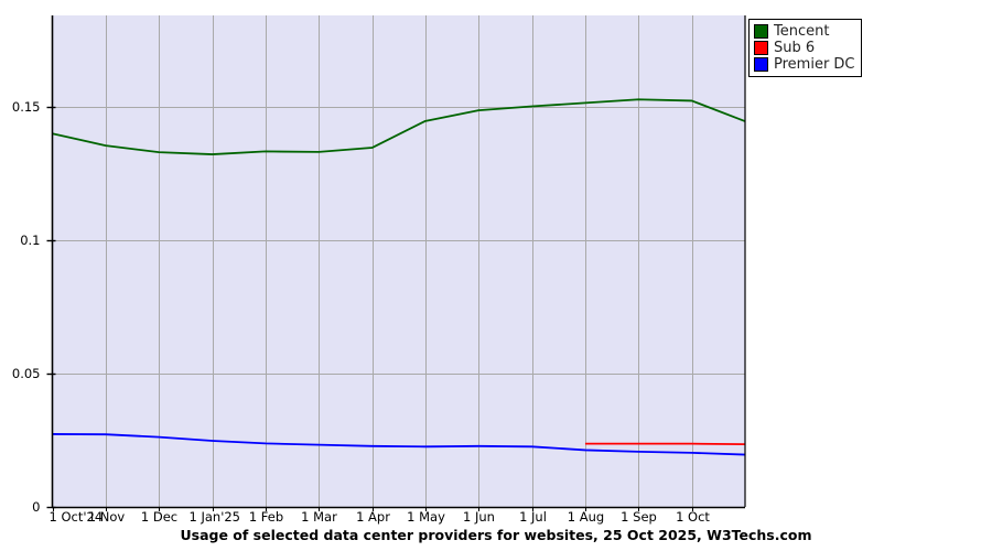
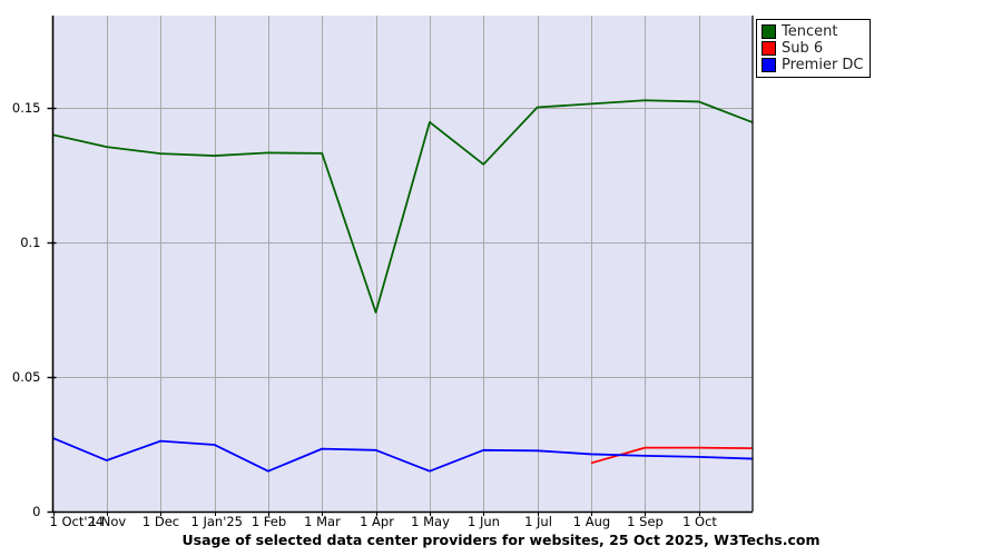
Premier DC/1 Nov: 0.027 -> 0.019
Premier DC/1 Feb: 0.024 -> 0.015
Tencent/1 Apr: 0.135 -> 0.074
Premier DC/1 May: 0.023 -> 0.015
Tencent/1 Jun: 0.149 -> 0.129
Sub 6/1 Aug: 0.024 -> 0.018
